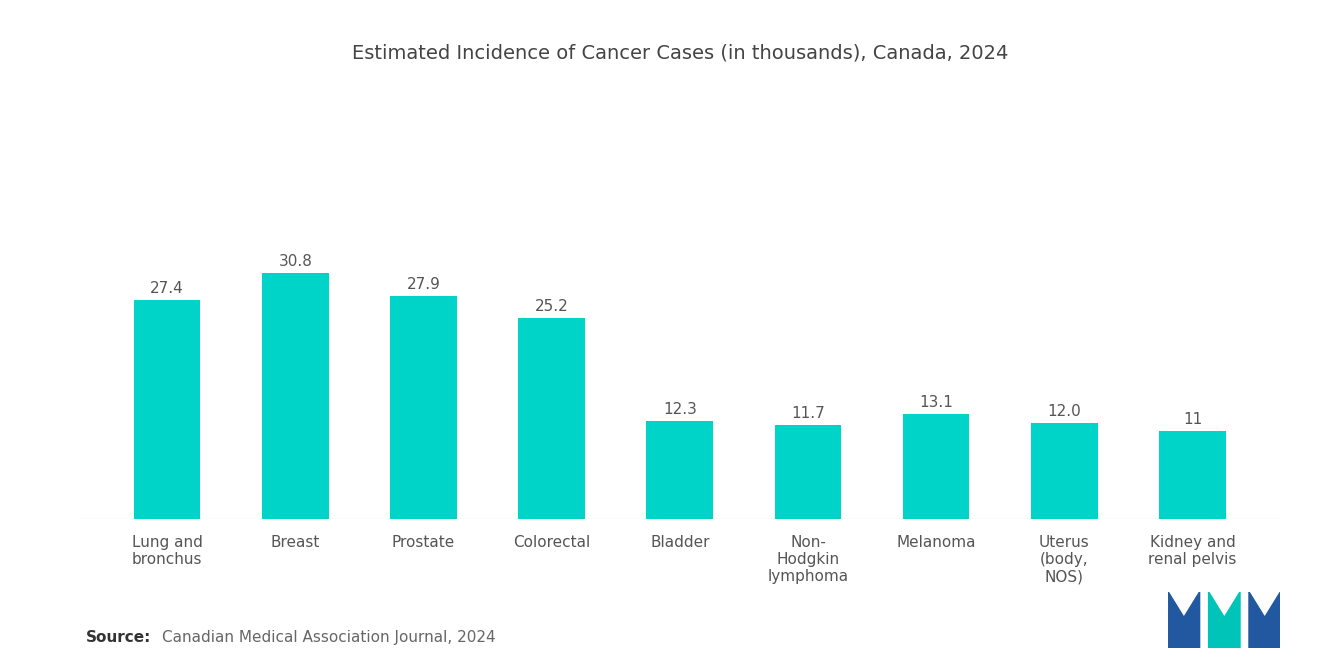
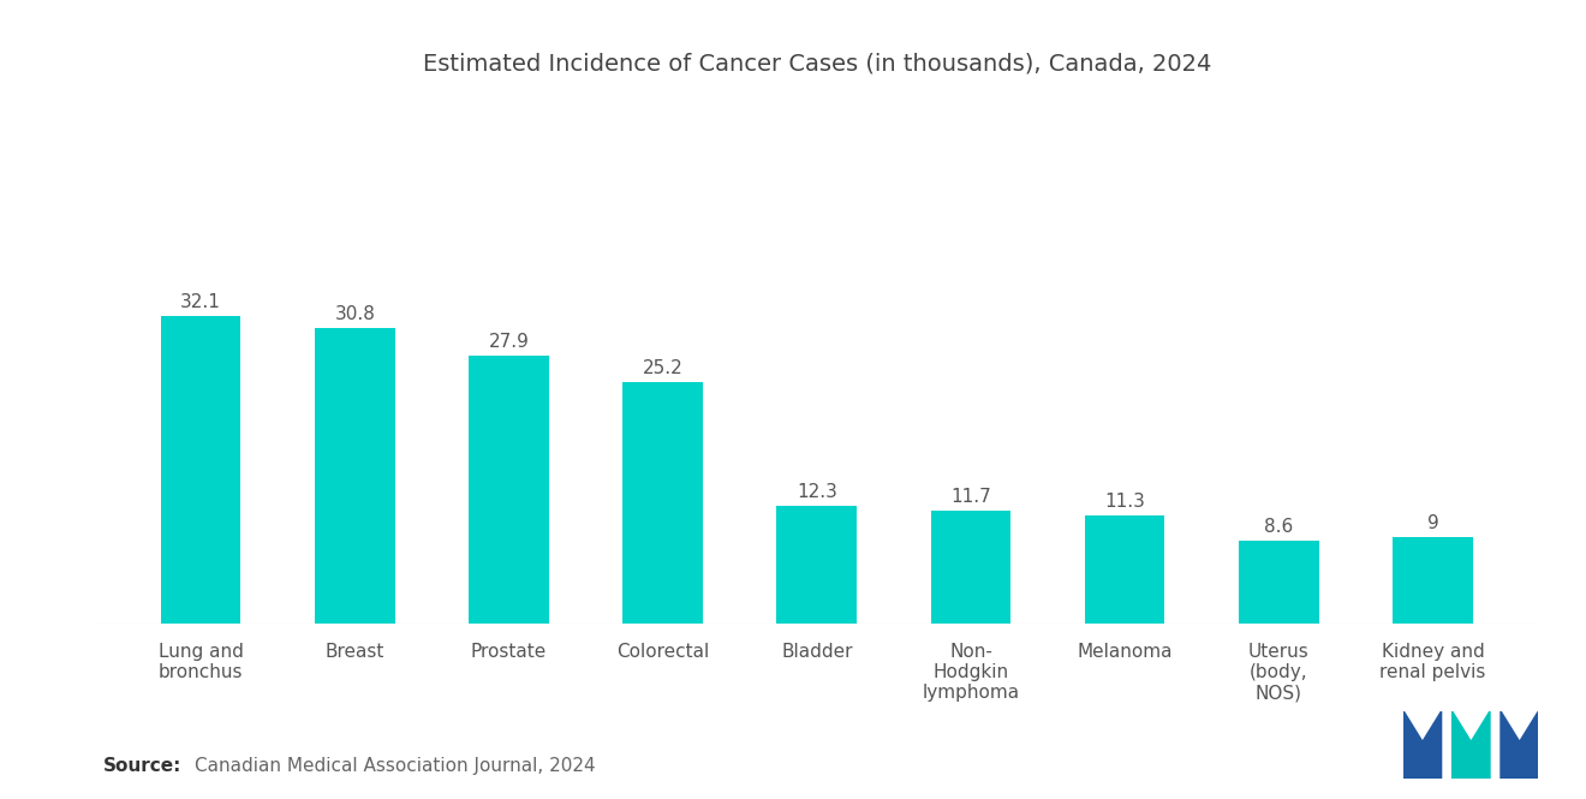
Lung and bronchus: 27.4 -> 32.1
Melanoma: 13.1 -> 11.3
Uterus (body, NOS): 12.0 -> 8.6
Kidney and renal pelvis: 11 -> 9
